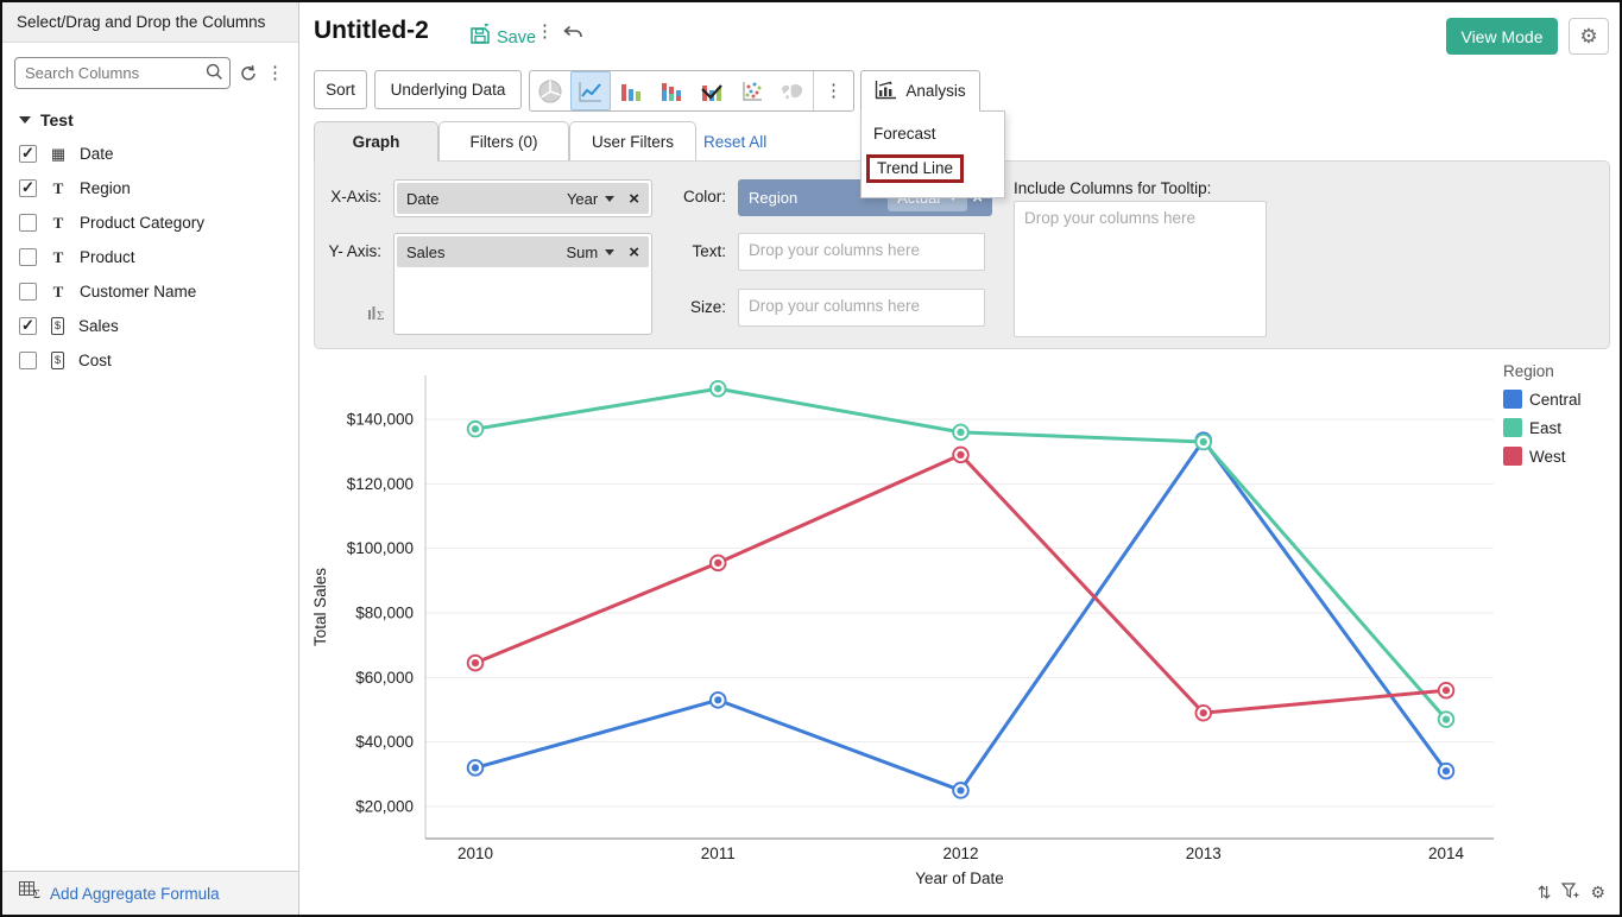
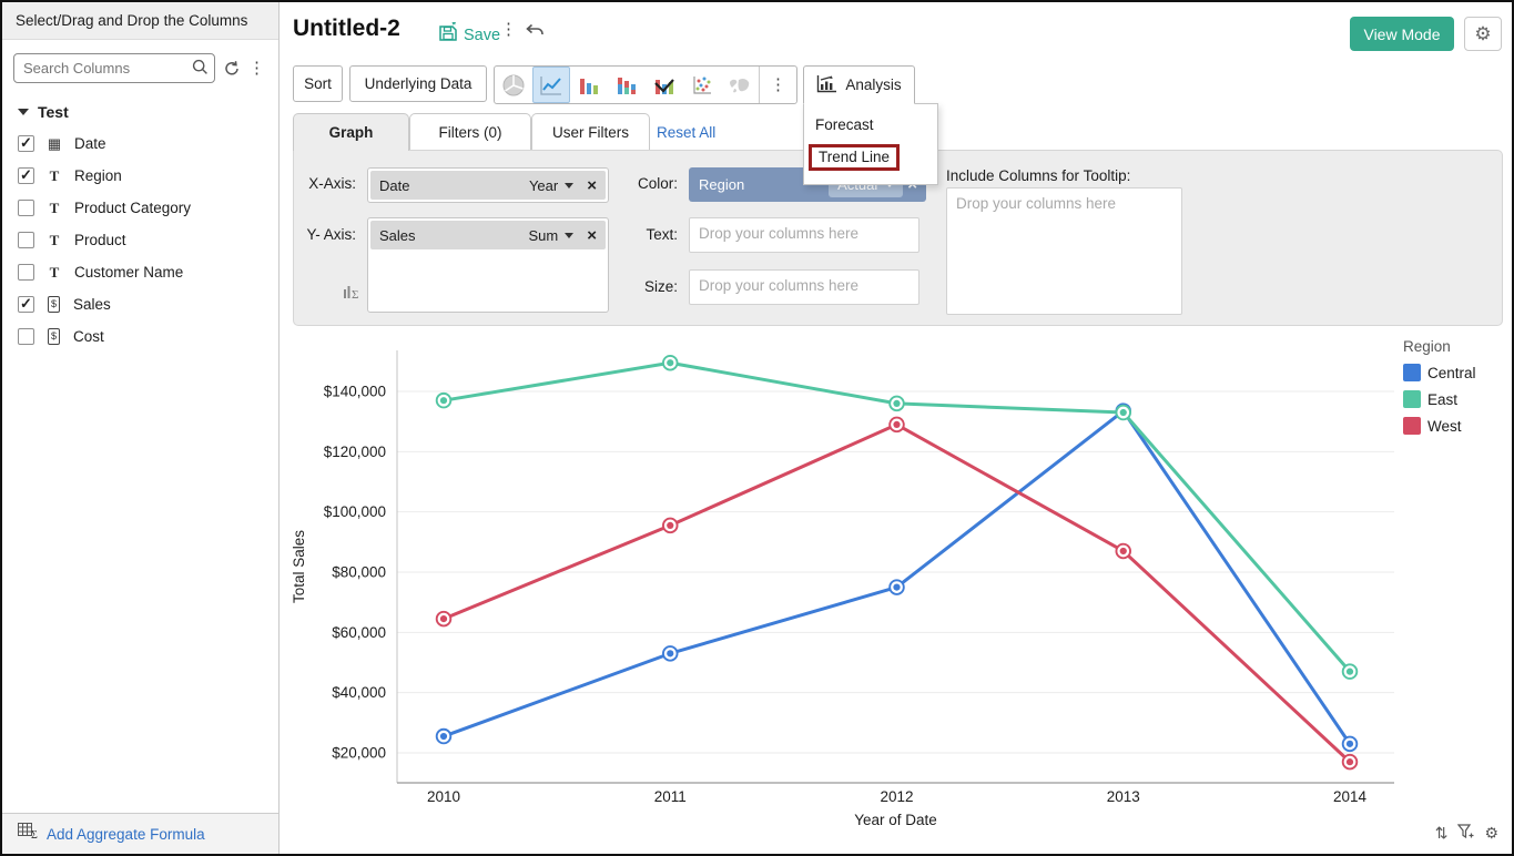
Central/2010: $32000 -> $26000
Central/2012: $25000 -> $75000
West/2013: $49000 -> $87000
Central/2014: $31000 -> $23000
West/2014: $56000 -> $17000
